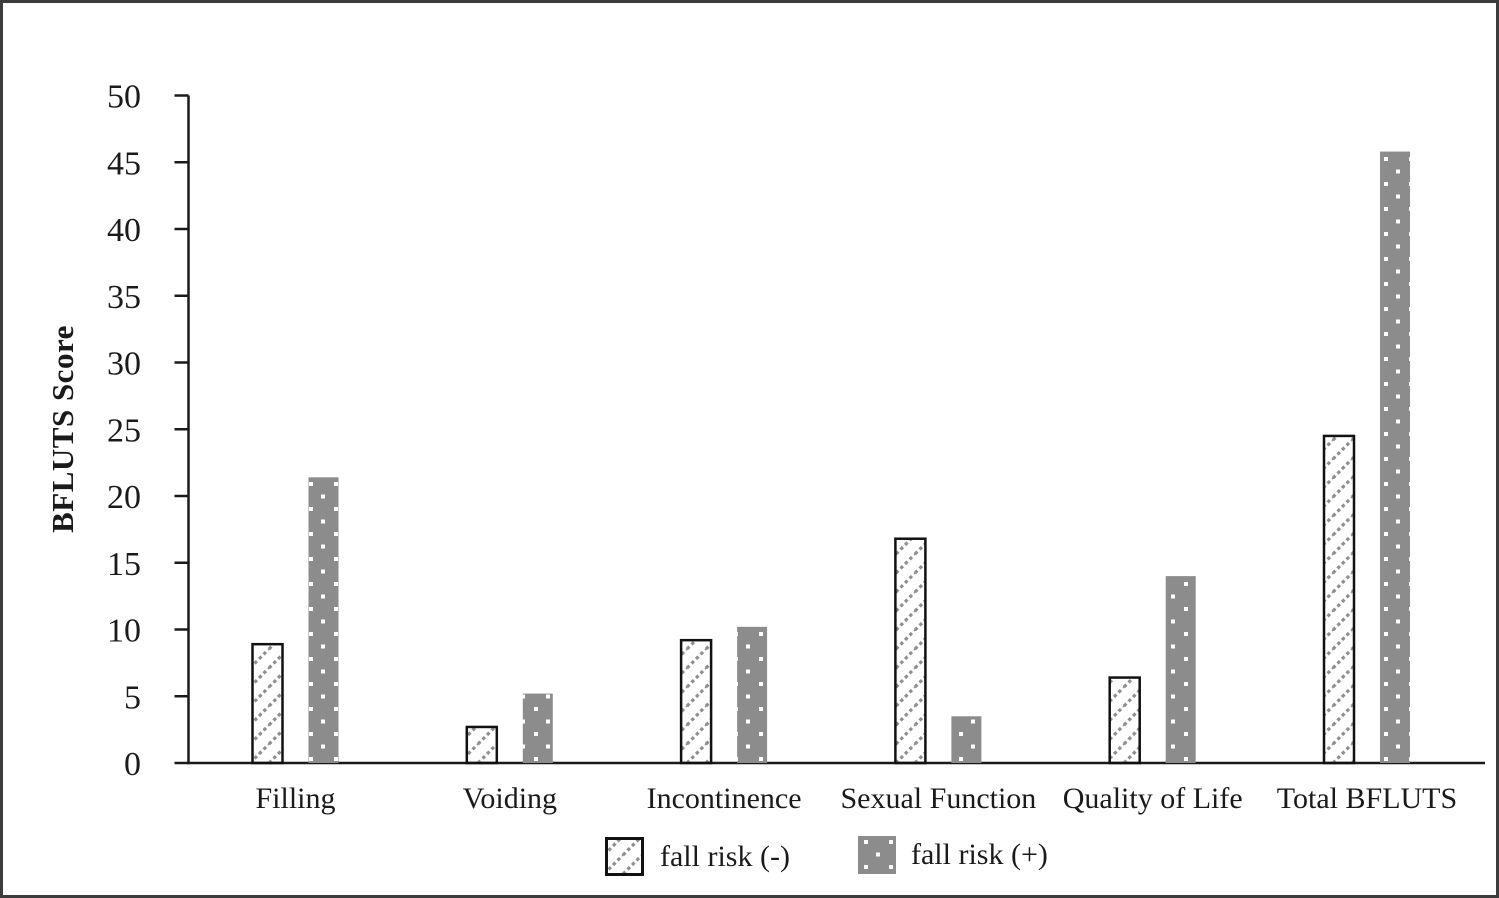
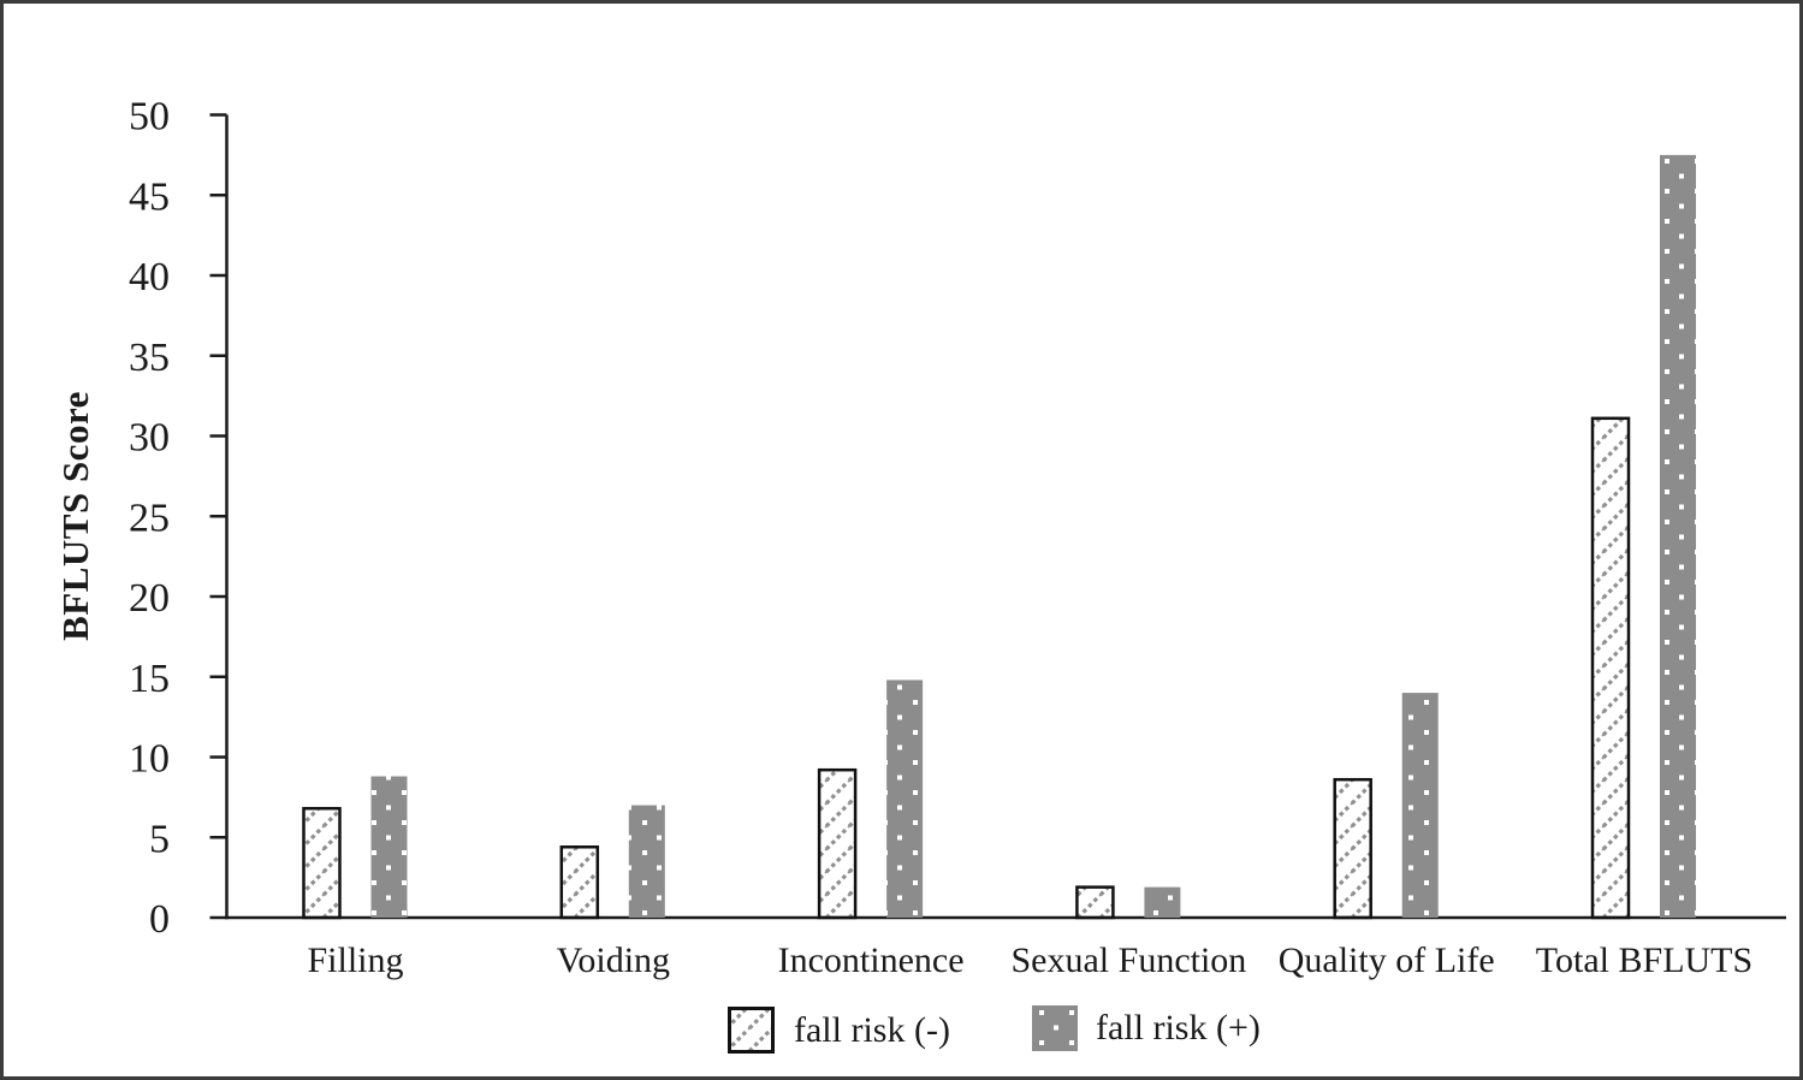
fall risk (-)/Filling: 8.9 -> 6.8
fall risk (+)/Filling: 21.4 -> 8.8
fall risk (-)/Voiding: 2.7 -> 4.4
fall risk (+)/Voiding: 5.2 -> 7.0
fall risk (+)/Incontinence: 10.2 -> 14.8
fall risk (-)/Sexual Function: 16.8 -> 1.9
fall risk (+)/Sexual Function: 3.5 -> 1.9
fall risk (-)/Quality of Life: 6.4 -> 8.6
fall risk (-)/Total BFLUTS: 24.5 -> 31.1
fall risk (+)/Total BFLUTS: 45.8 -> 47.5
